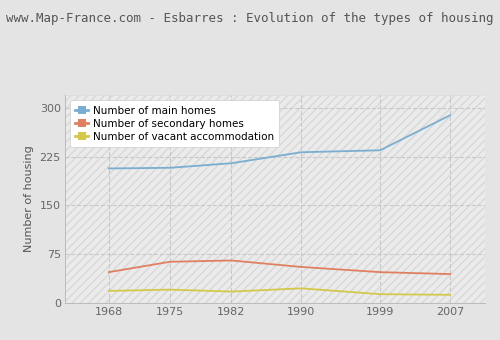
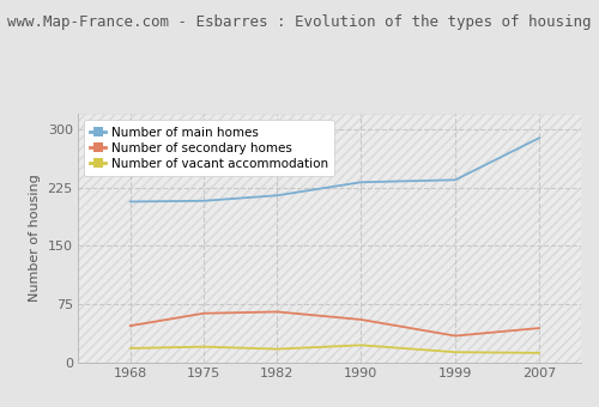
Number of secondary homes/1999: 47 -> 34
